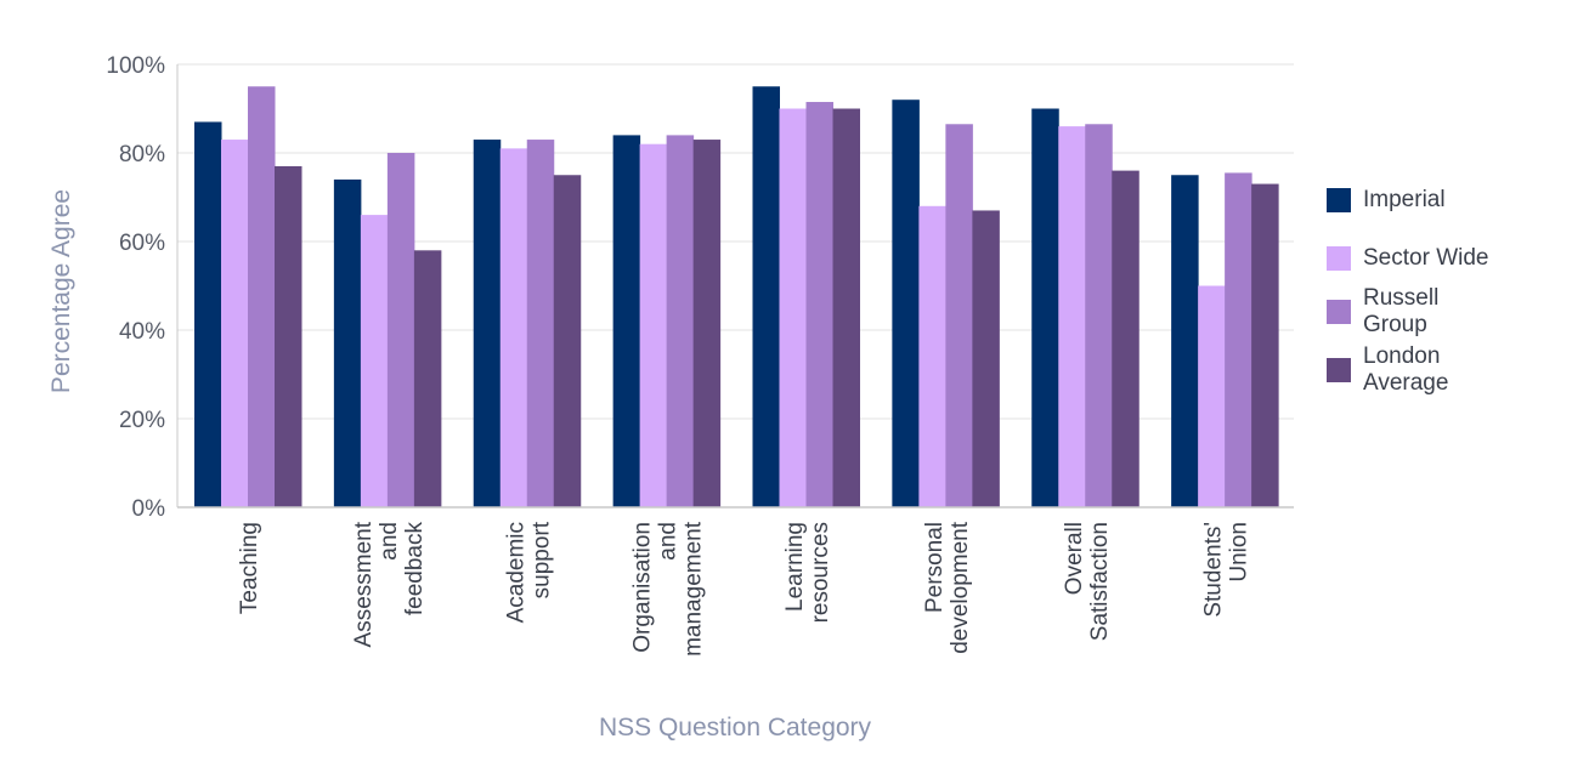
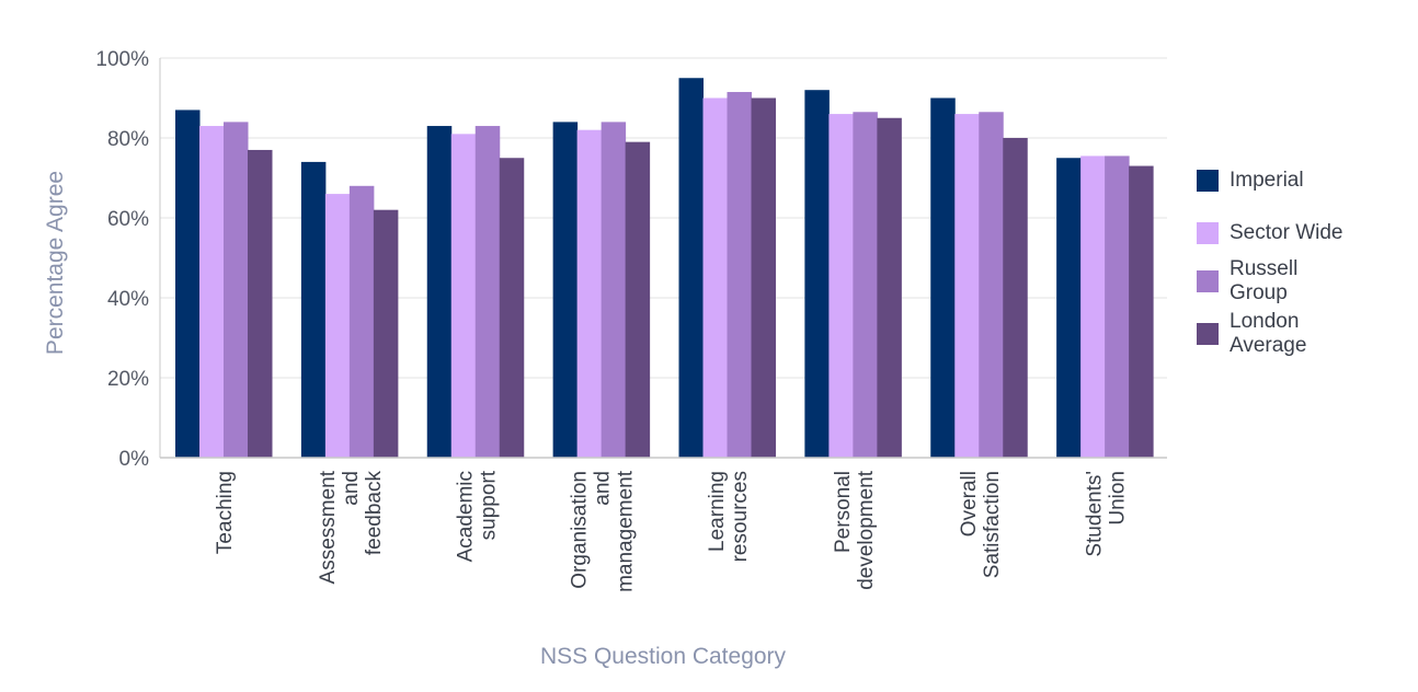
Russell Group/Teaching: 95% -> 84%
Russell Group/Assessment and feedback: 80% -> 68%
London Average/Assessment and feedback: 58% -> 62%
London Average/Organisation and management: 83% -> 79%
Sector Wide/Personal development: 68% -> 86%
London Average/Personal development: 67% -> 85%
London Average/Overall Satisfaction: 76% -> 80%
Sector Wide/Students' Union: 50% -> 76%
